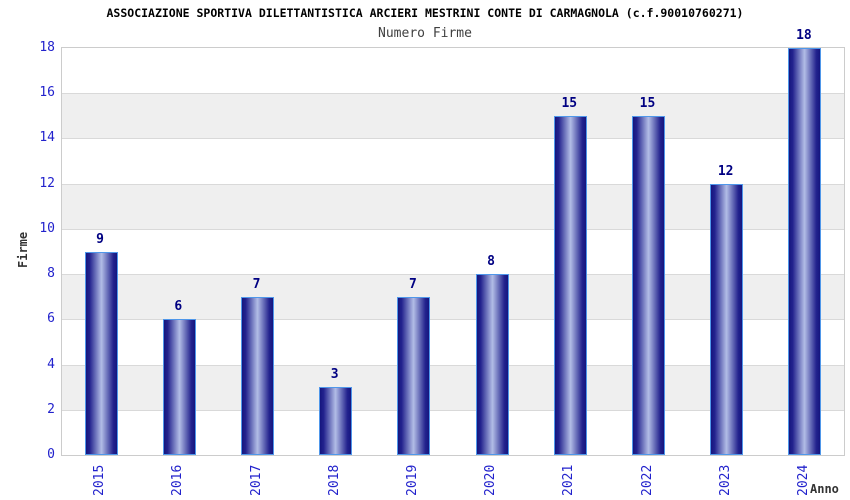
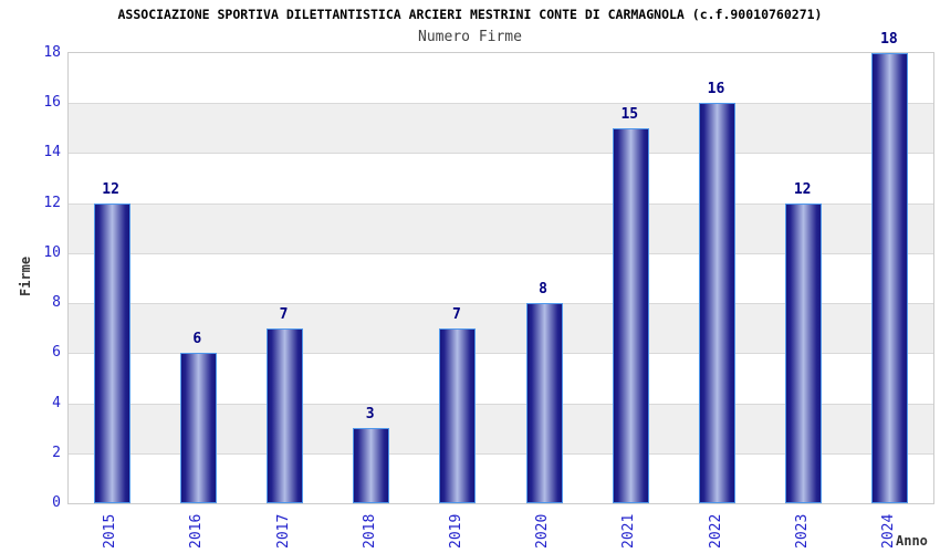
2015: 9 -> 12
2022: 15 -> 16
